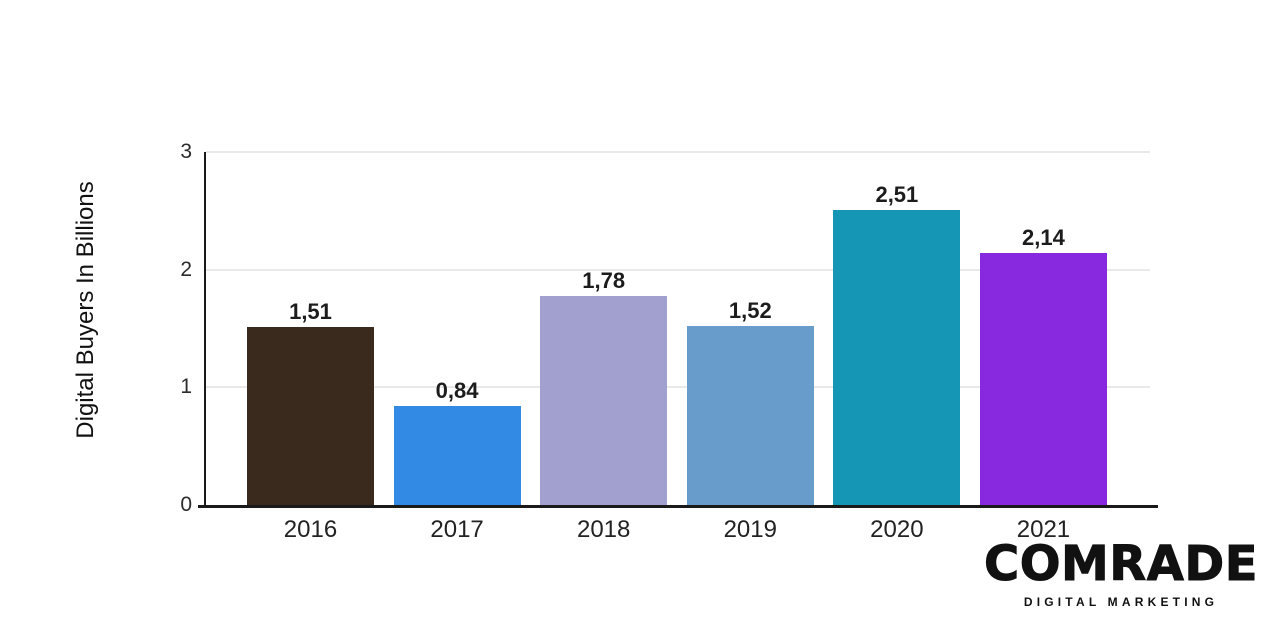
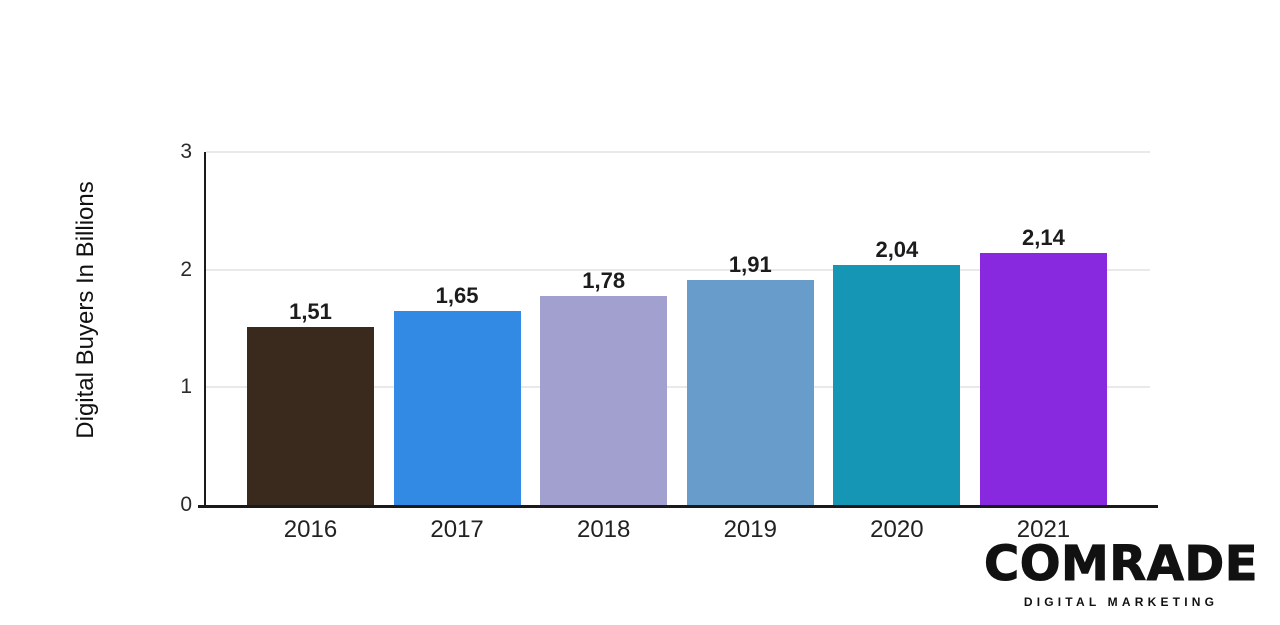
2017: 0,84 -> 1,65
2019: 1,52 -> 1,91
2020: 2,51 -> 2,04
